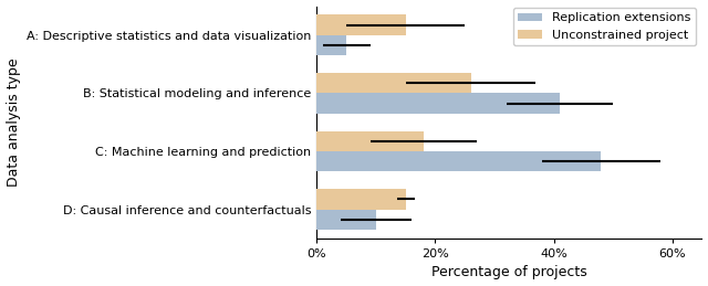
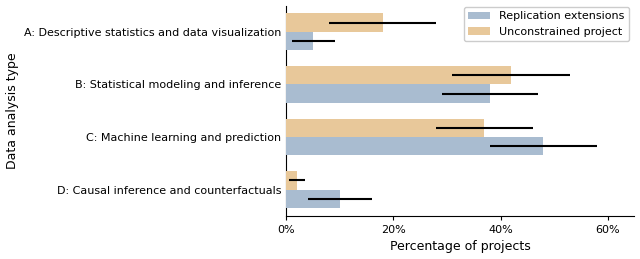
Unconstrained project/A: Descriptive statistics and data visualization: 15% -> 18%
Unconstrained project/B: Statistical modeling and inference: 26% -> 42%
Replication extensions/B: Statistical modeling and inference: 41% -> 38%
Unconstrained project/C: Machine learning and prediction: 18% -> 37%
Unconstrained project/D: Causal inference and counterfactuals: 15% -> 2%
